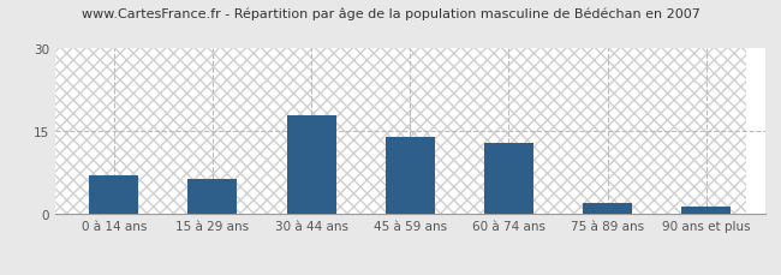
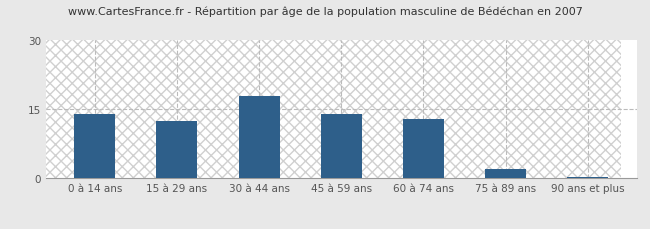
0 à 14 ans: 7.0 -> 14.0
15 à 29 ans: 6.5 -> 12.5
90 ans et plus: 1.5 -> 0.2
